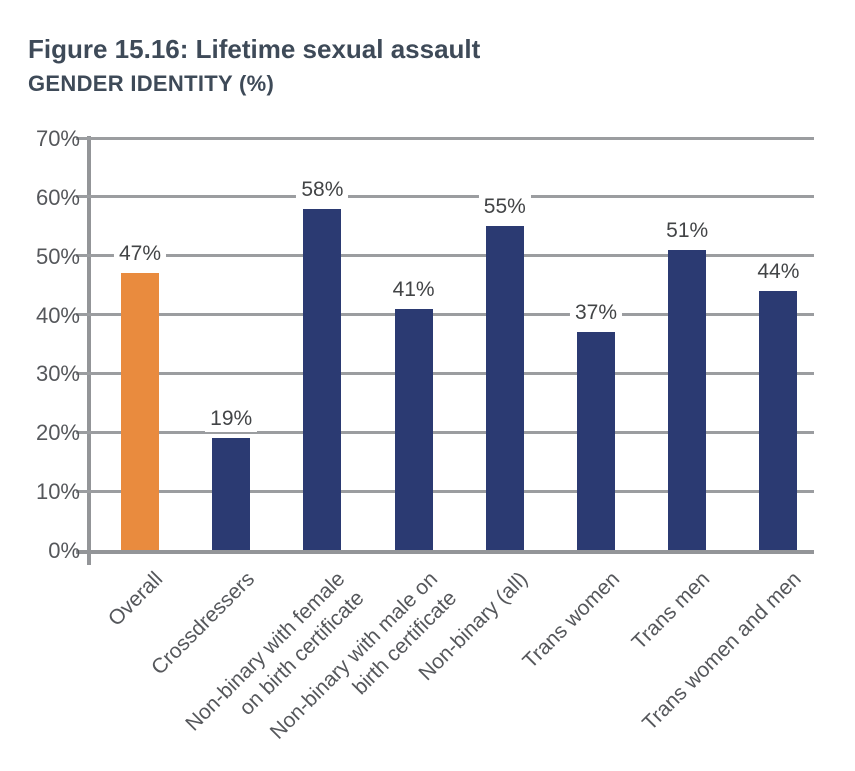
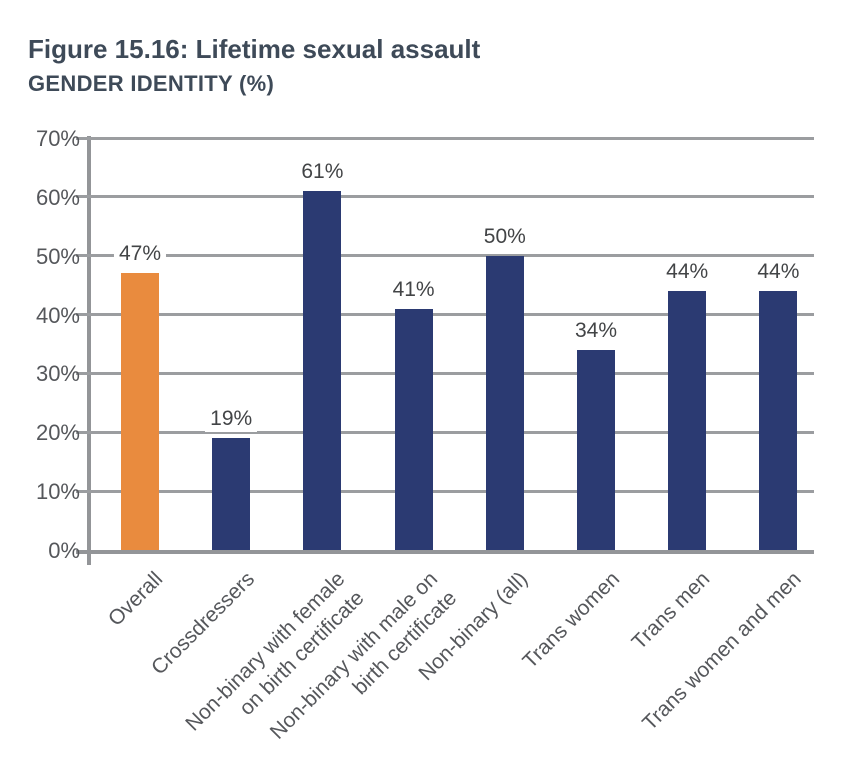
Non-binary with female on birth certificate: 58% -> 61%
Non-binary (all): 55% -> 50%
Trans women: 37% -> 34%
Trans men: 51% -> 44%
